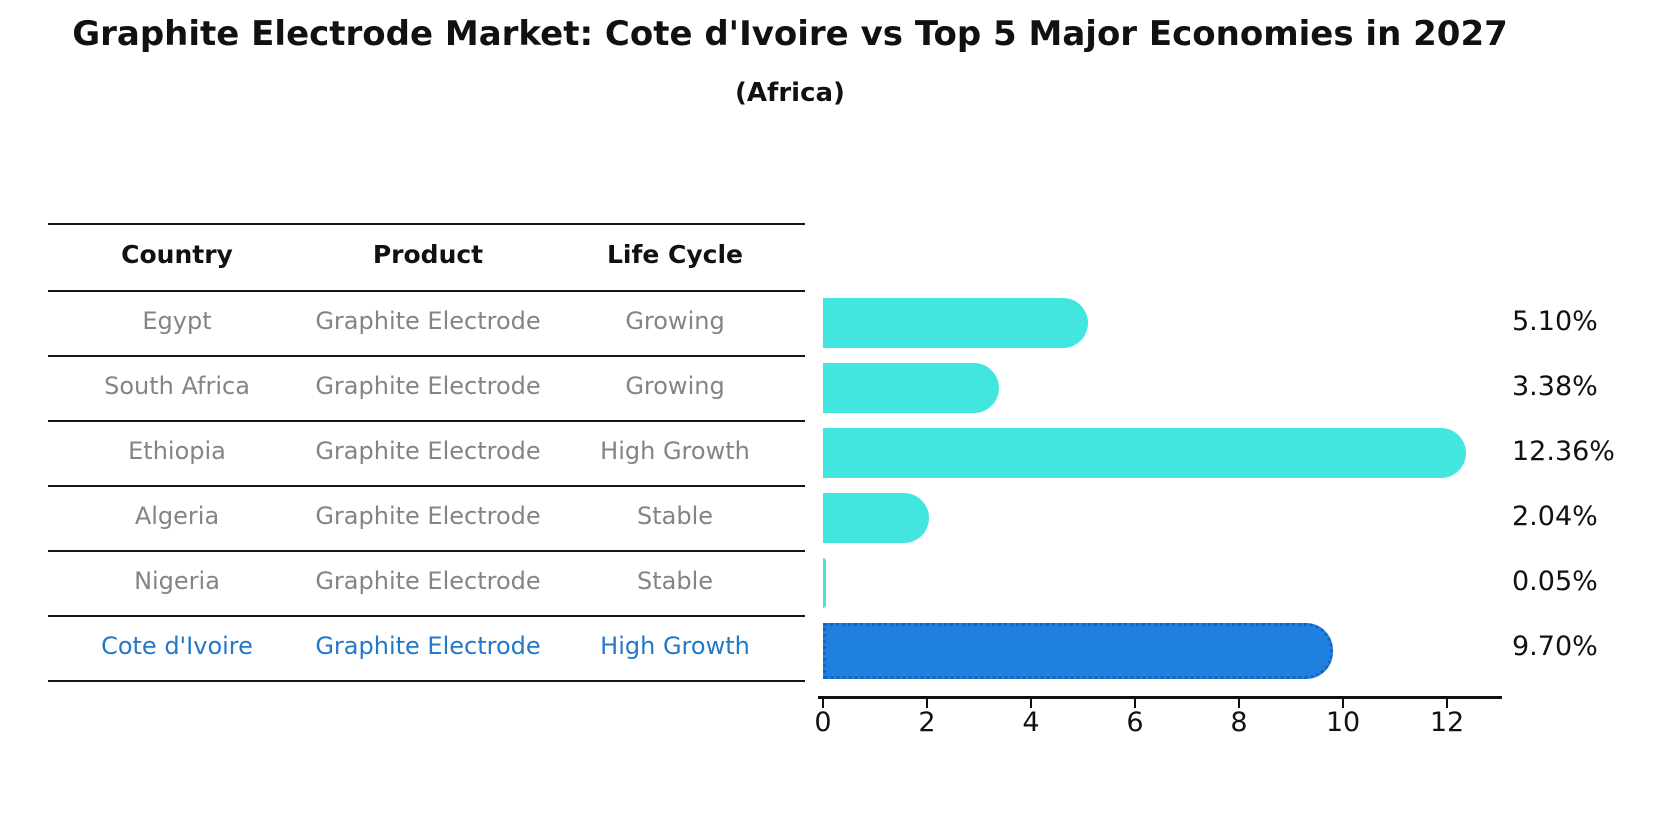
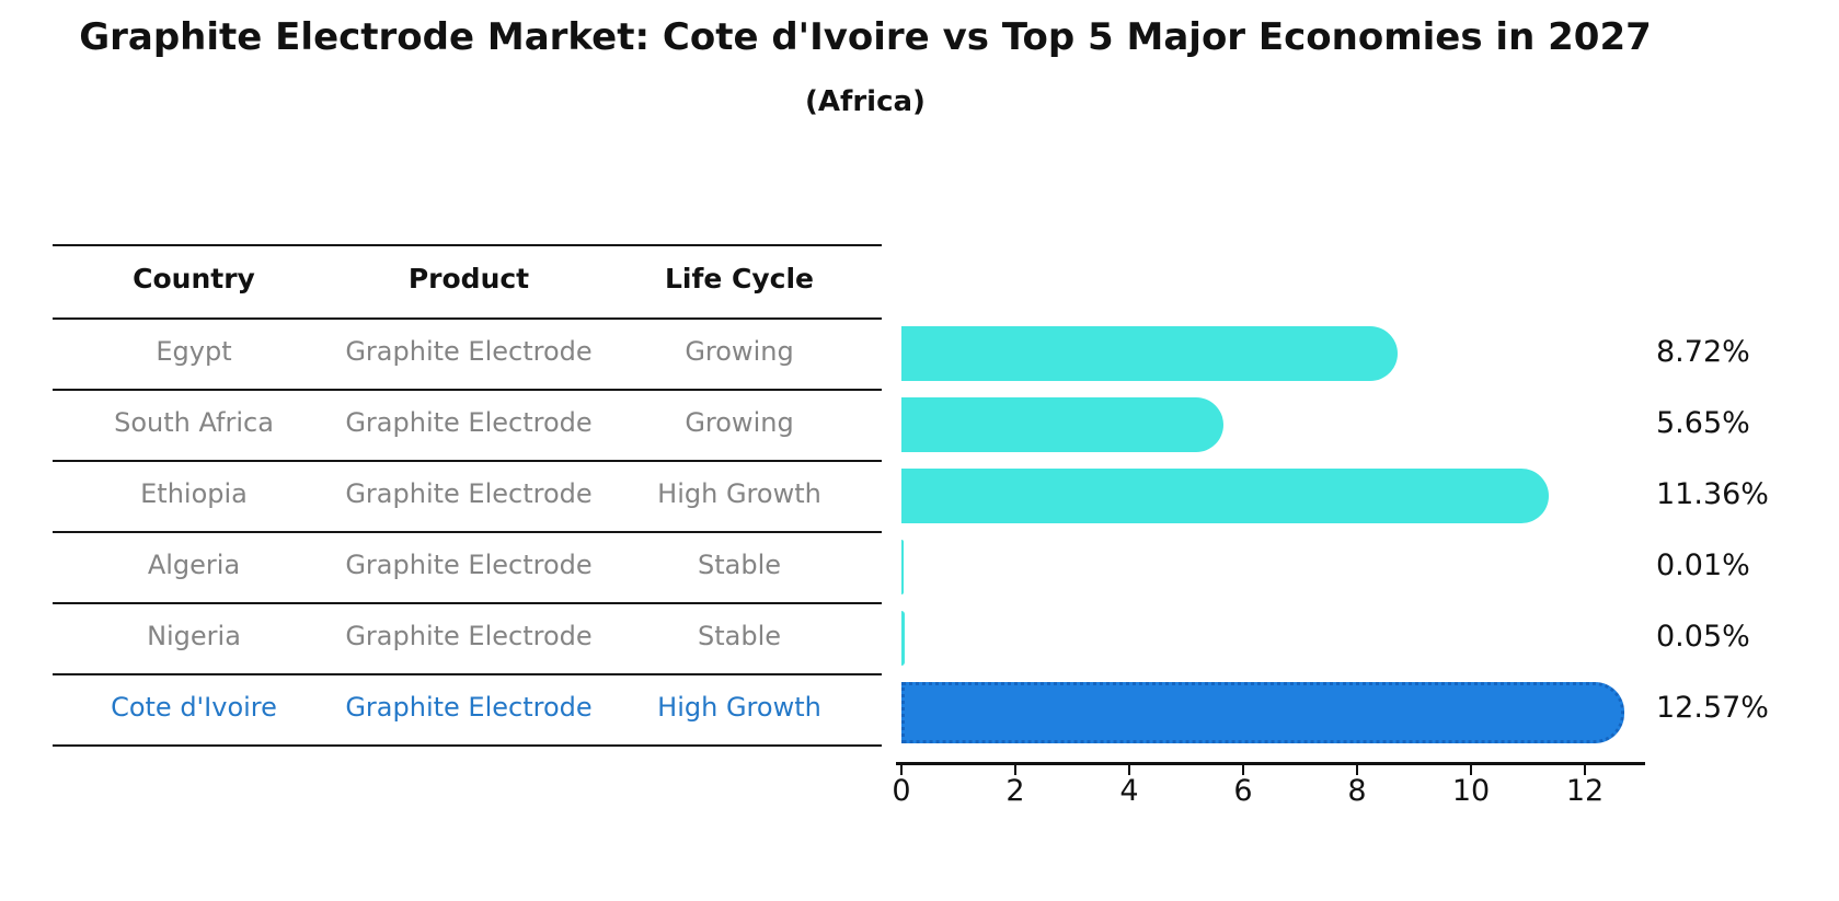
Egypt: 5.10% -> 8.72%
South Africa: 3.38% -> 5.65%
Ethiopia: 12.36% -> 11.36%
Algeria: 2.04% -> 0.01%
Cote d'Ivoire: 9.70% -> 12.57%
